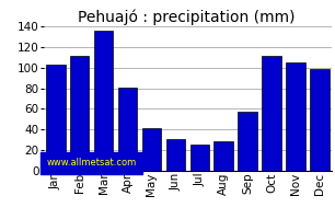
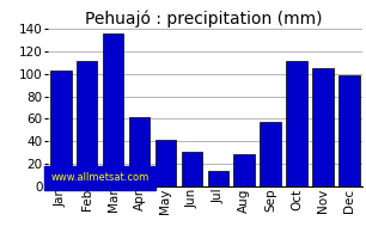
Apr: 81 -> 62
Jul: 25 -> 14
